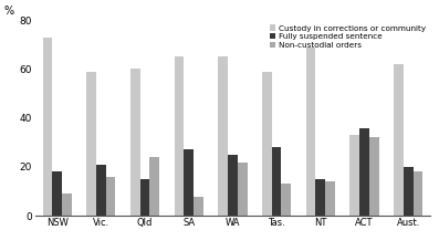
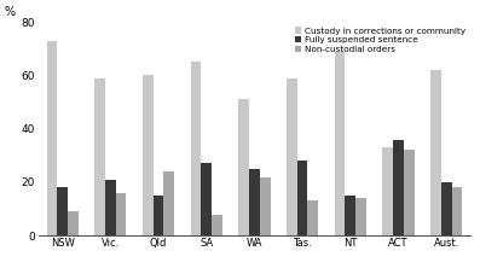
Custody in corrections or community/WA: 65 -> 51
